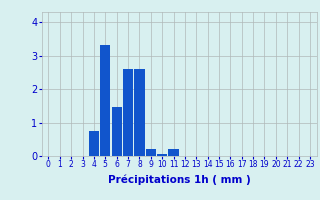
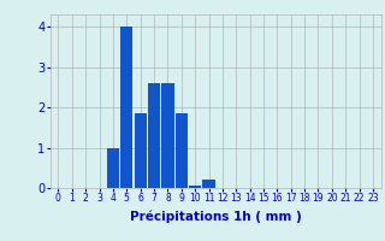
4: 0.75 -> 1.00
5: 3.30 -> 4.00
6: 1.45 -> 1.85
9: 0.20 -> 1.85
